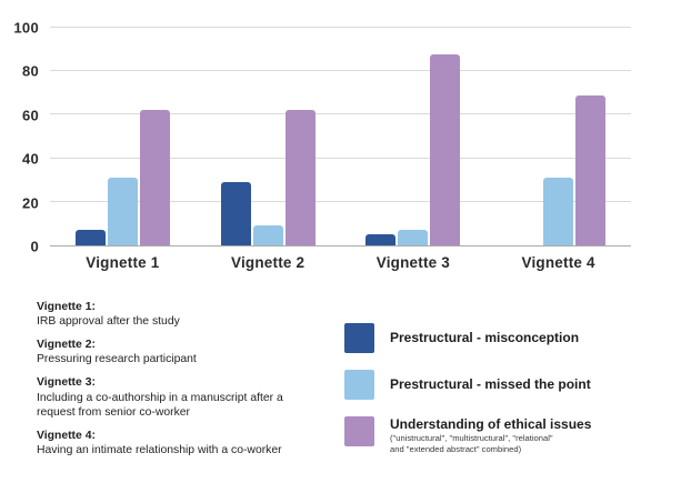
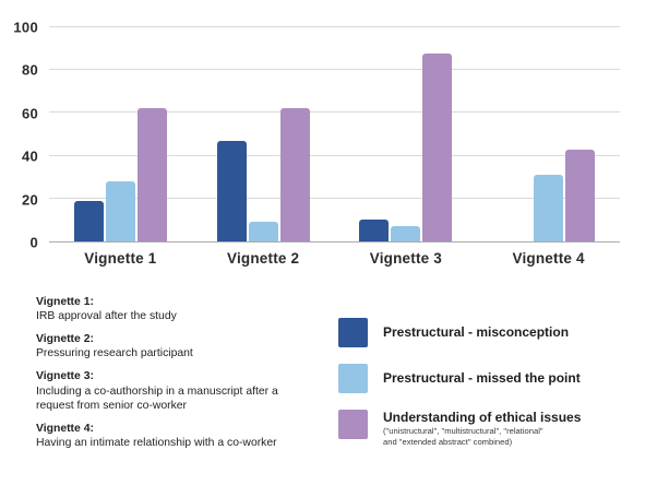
Prestructural - misconception/Vignette 1: 7 -> 19
Prestructural - missed the point/Vignette 1: 31 -> 28
Prestructural - misconception/Vignette 2: 29 -> 47
Prestructural - misconception/Vignette 3: 5 -> 10
Understanding of ethical issues/Vignette 4: 69 -> 43
